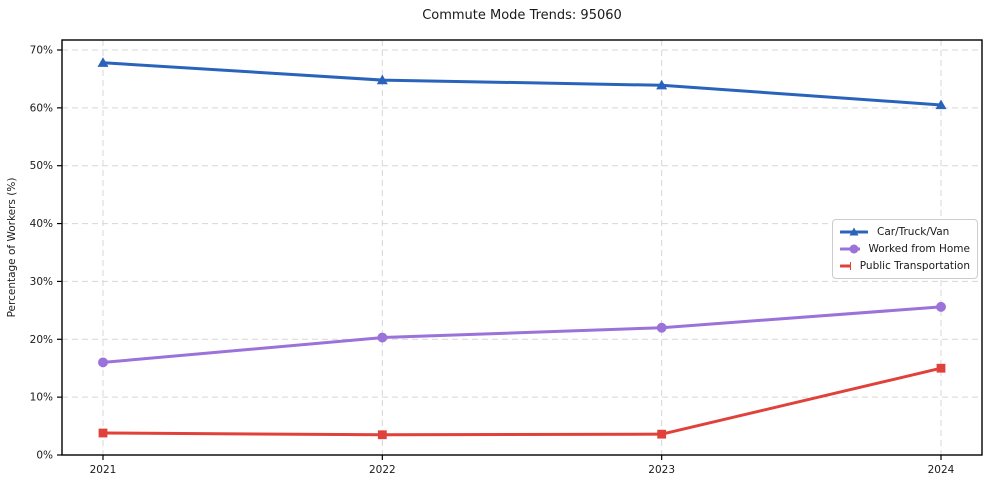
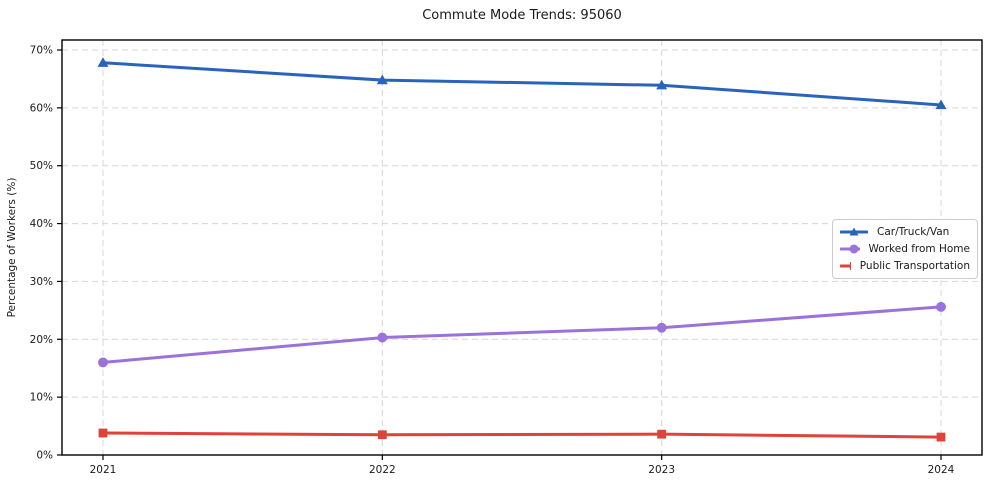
Public Transportation/2024: 15% -> 3%
